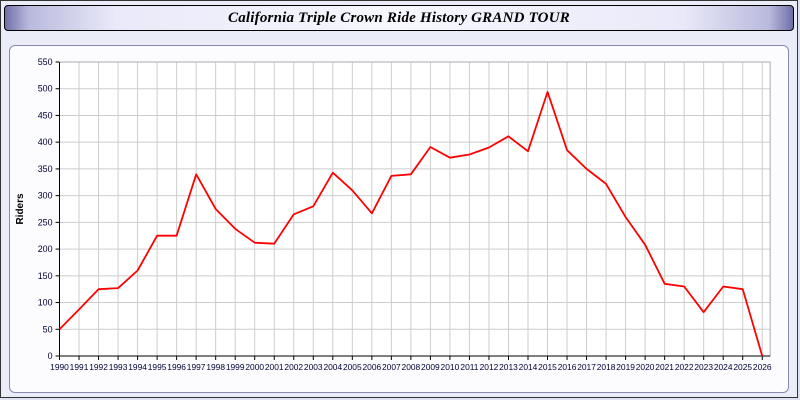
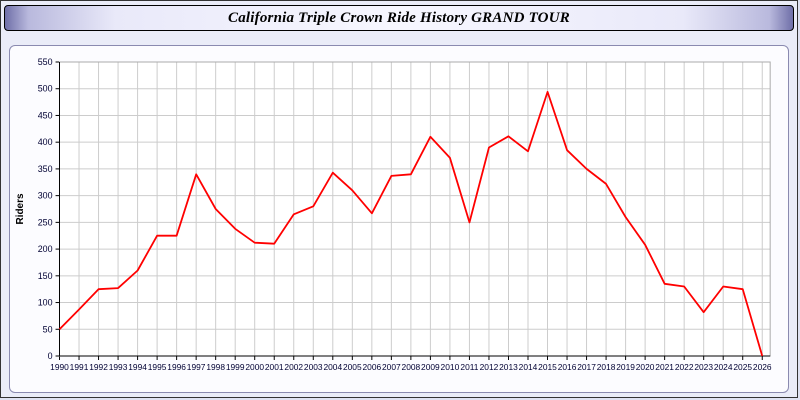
2009: 390 -> 410
2011: 380 -> 250
